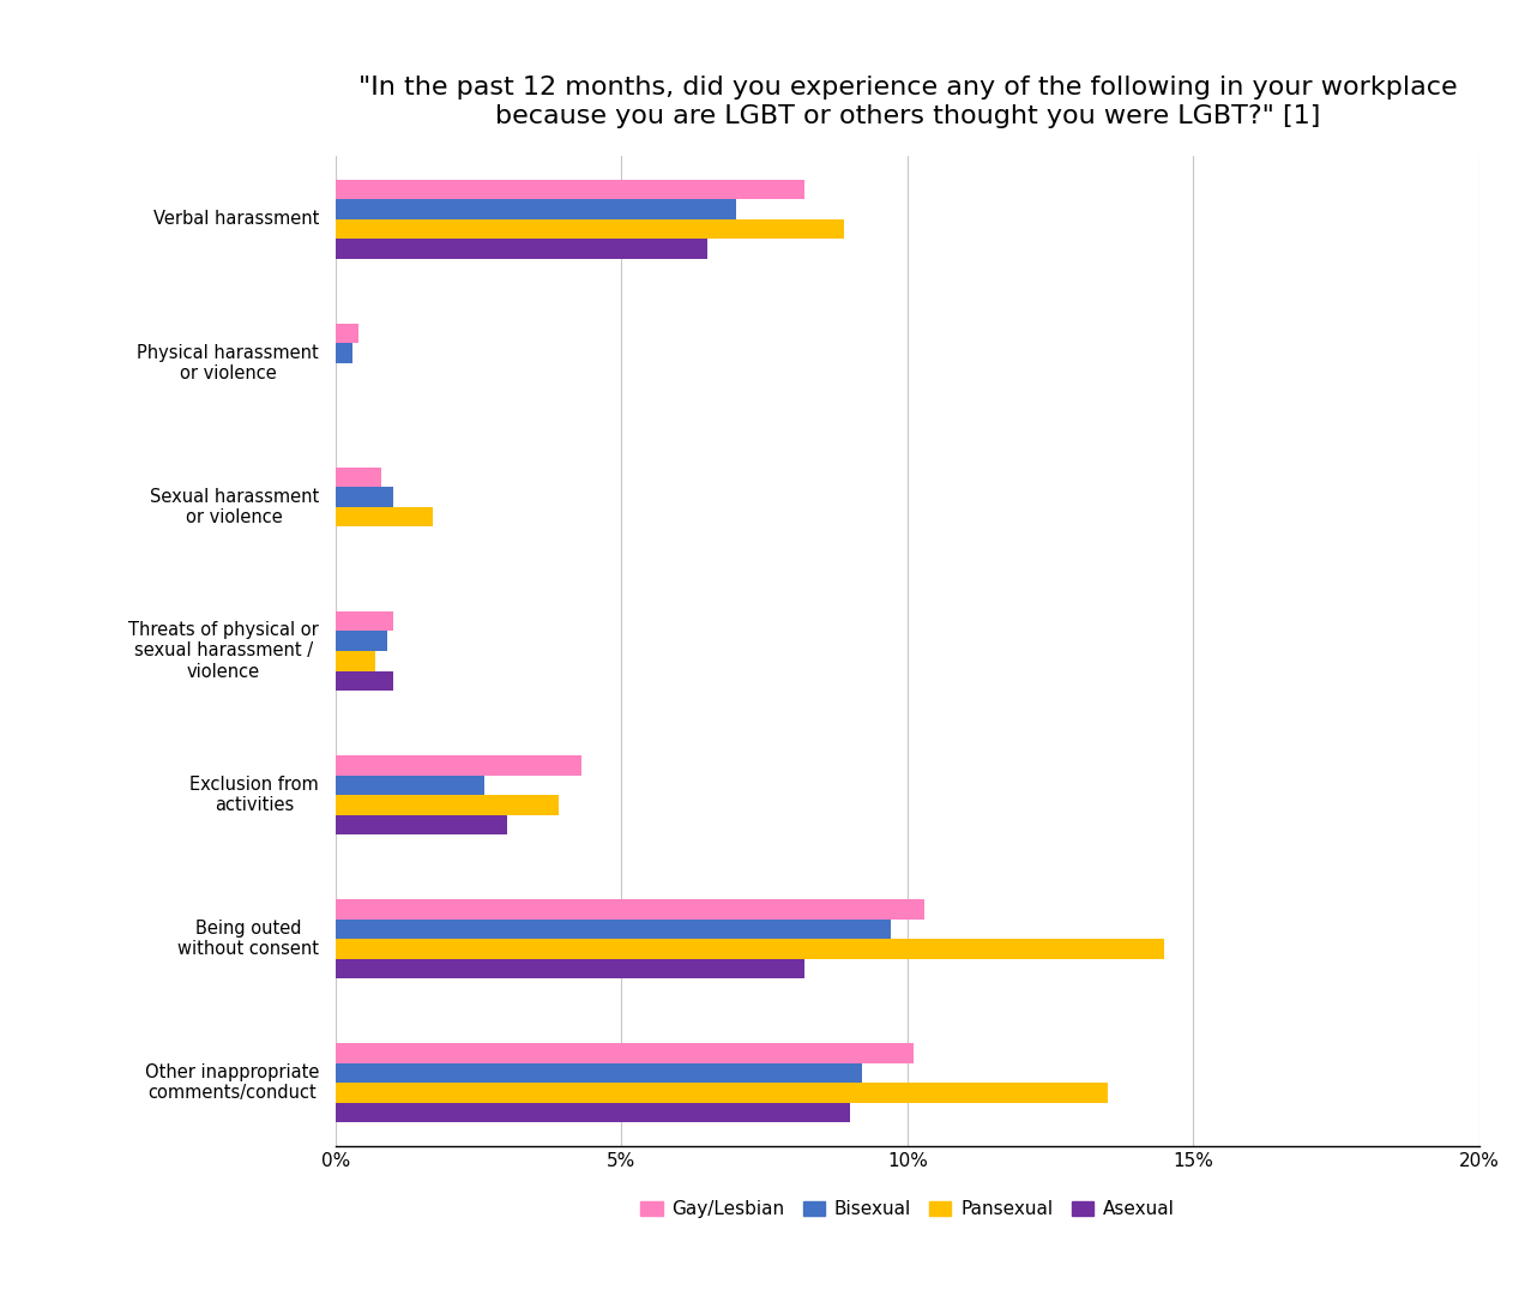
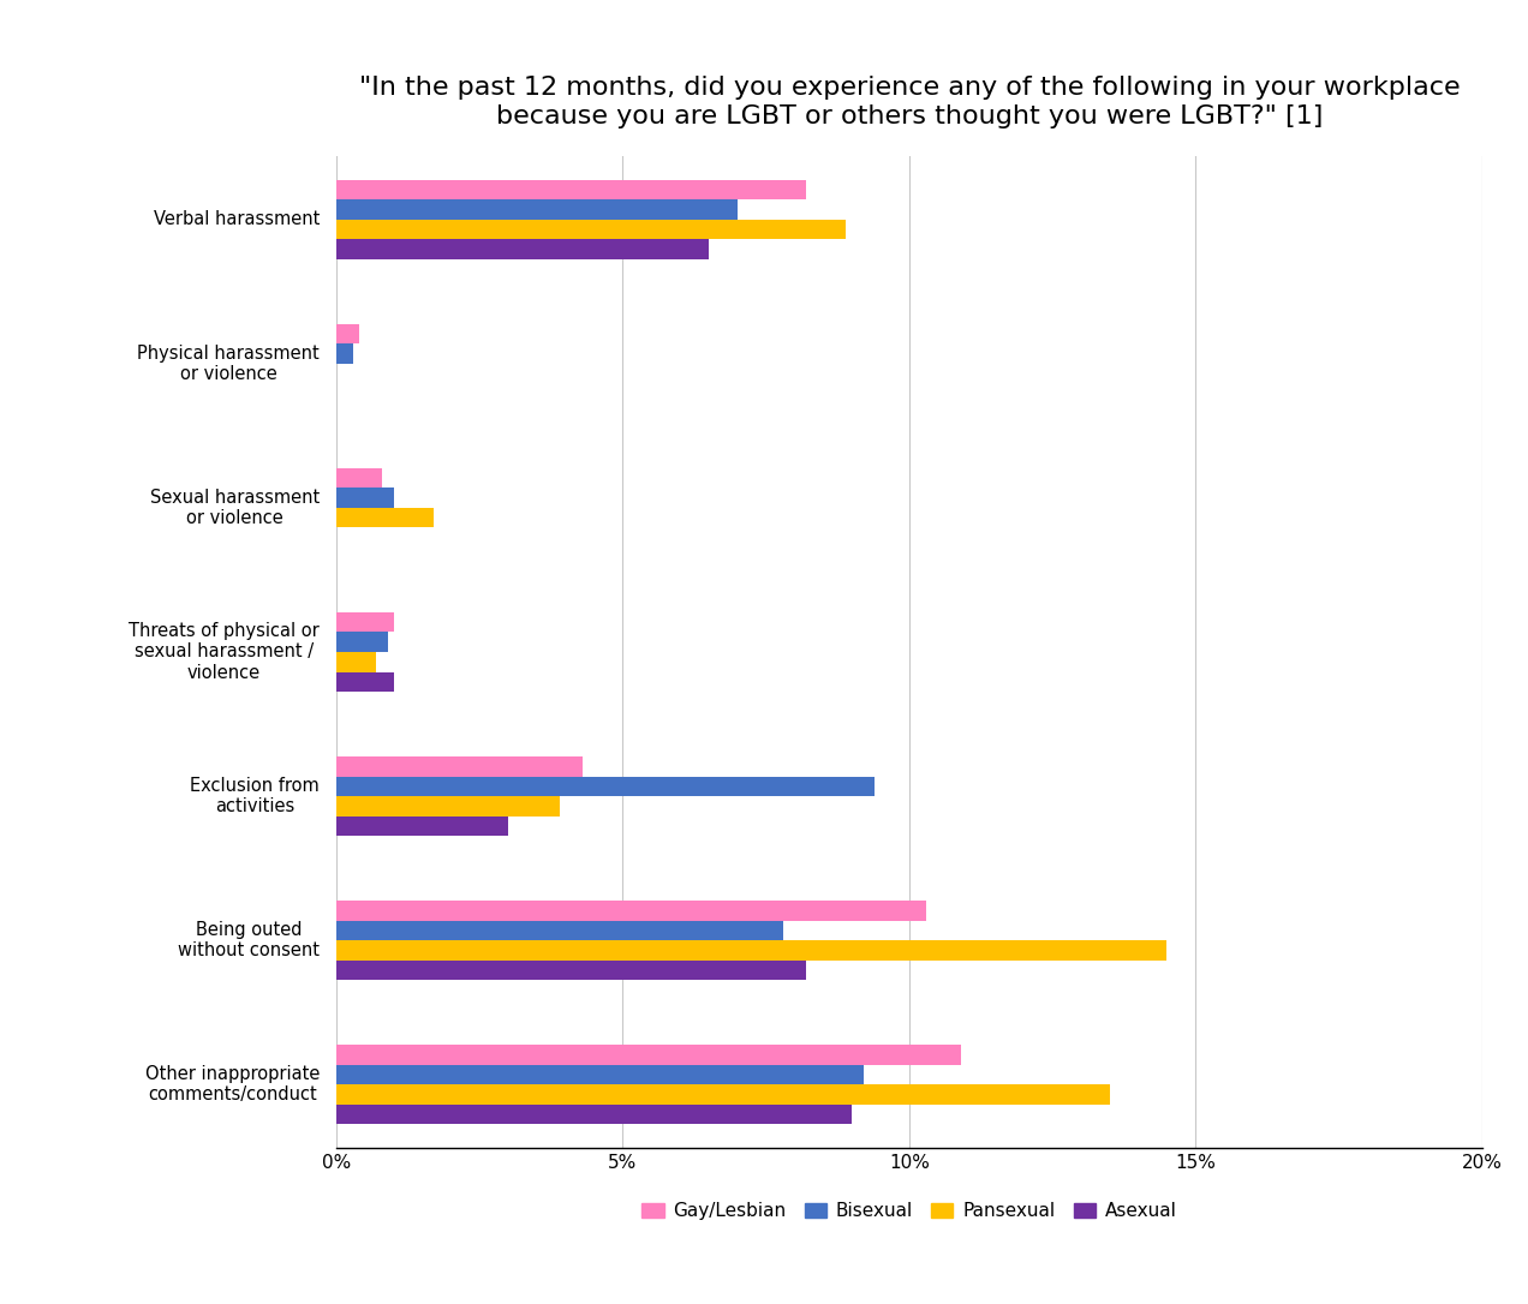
Bisexual/Exclusion from activities: 2.6% -> 9.4%
Bisexual/Being outed without consent: 9.7% -> 7.8%
Gay/Lesbian/Other inappropriate comments/conduct: 10.1% -> 10.9%
